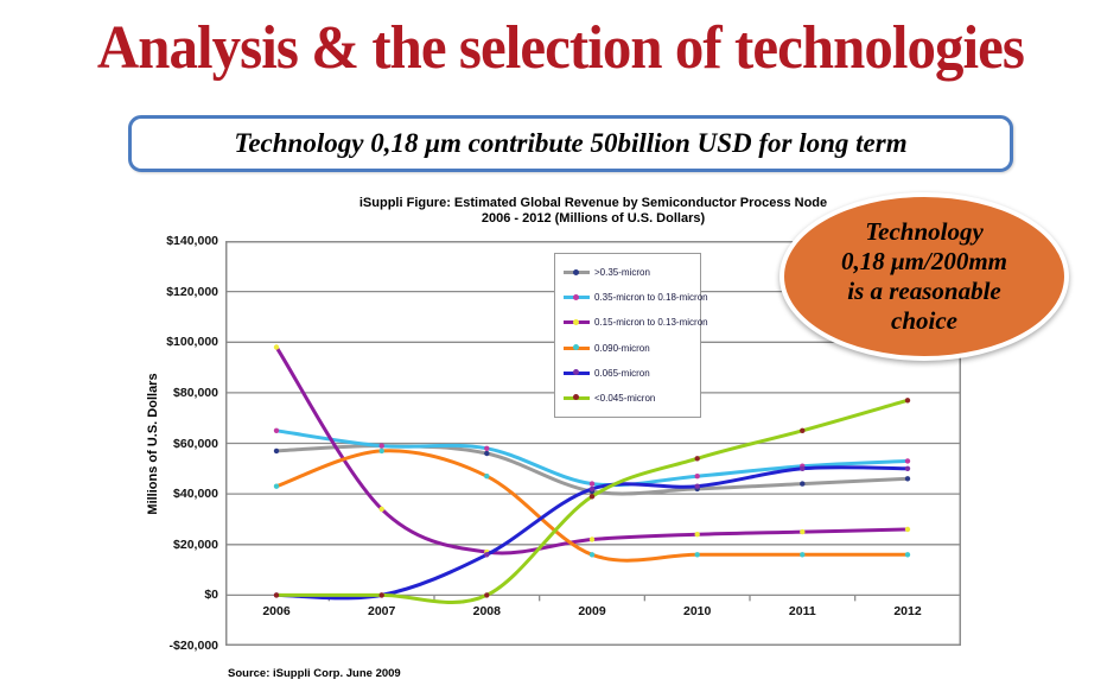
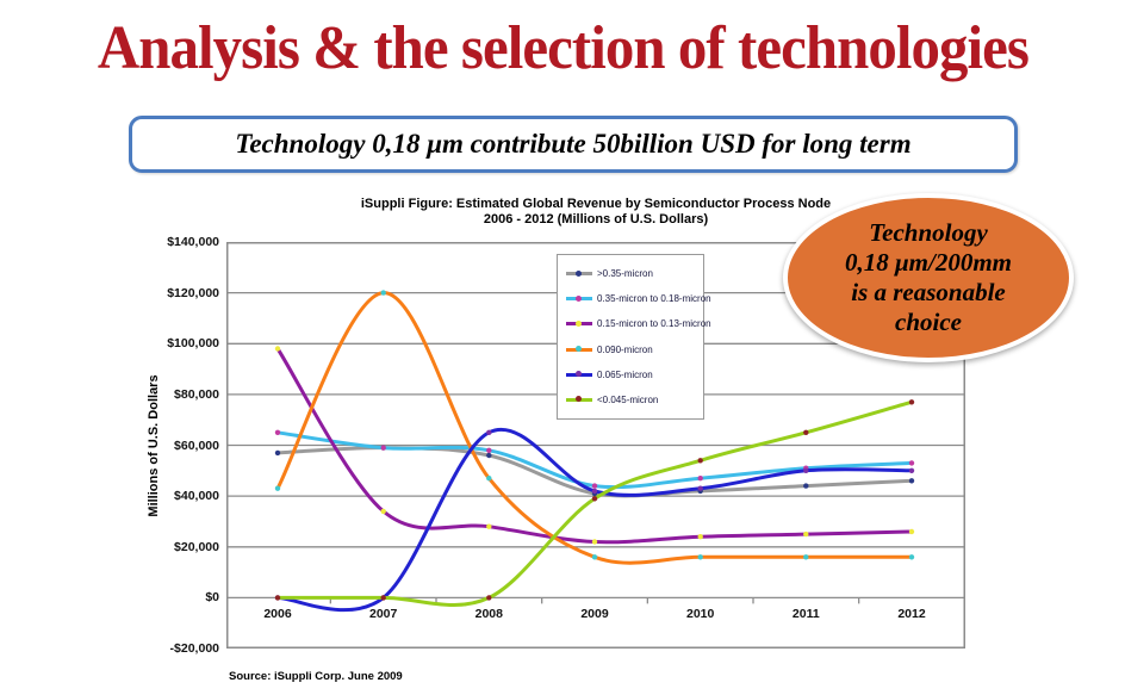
0.090-micron/2007: $57000 -> $120000
0.15-micron to 0.13-micron/2008: $17000 -> $28000
0.065-micron/2008: $16000 -> $65000
